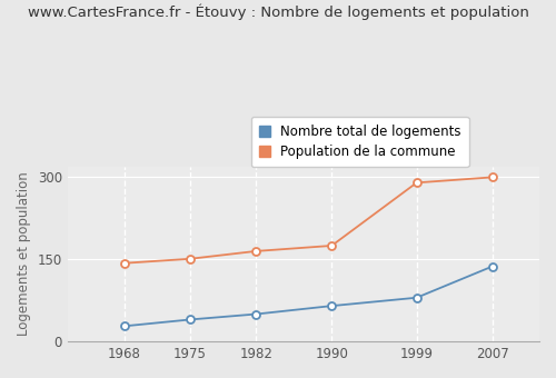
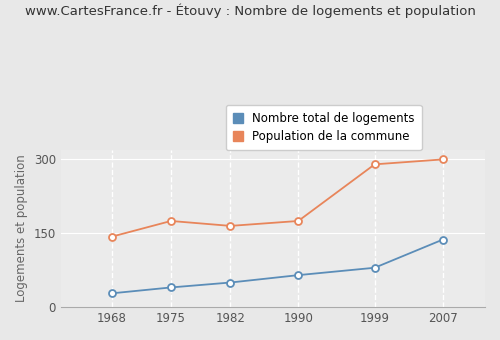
Population de la commune/1975: 151 -> 175
